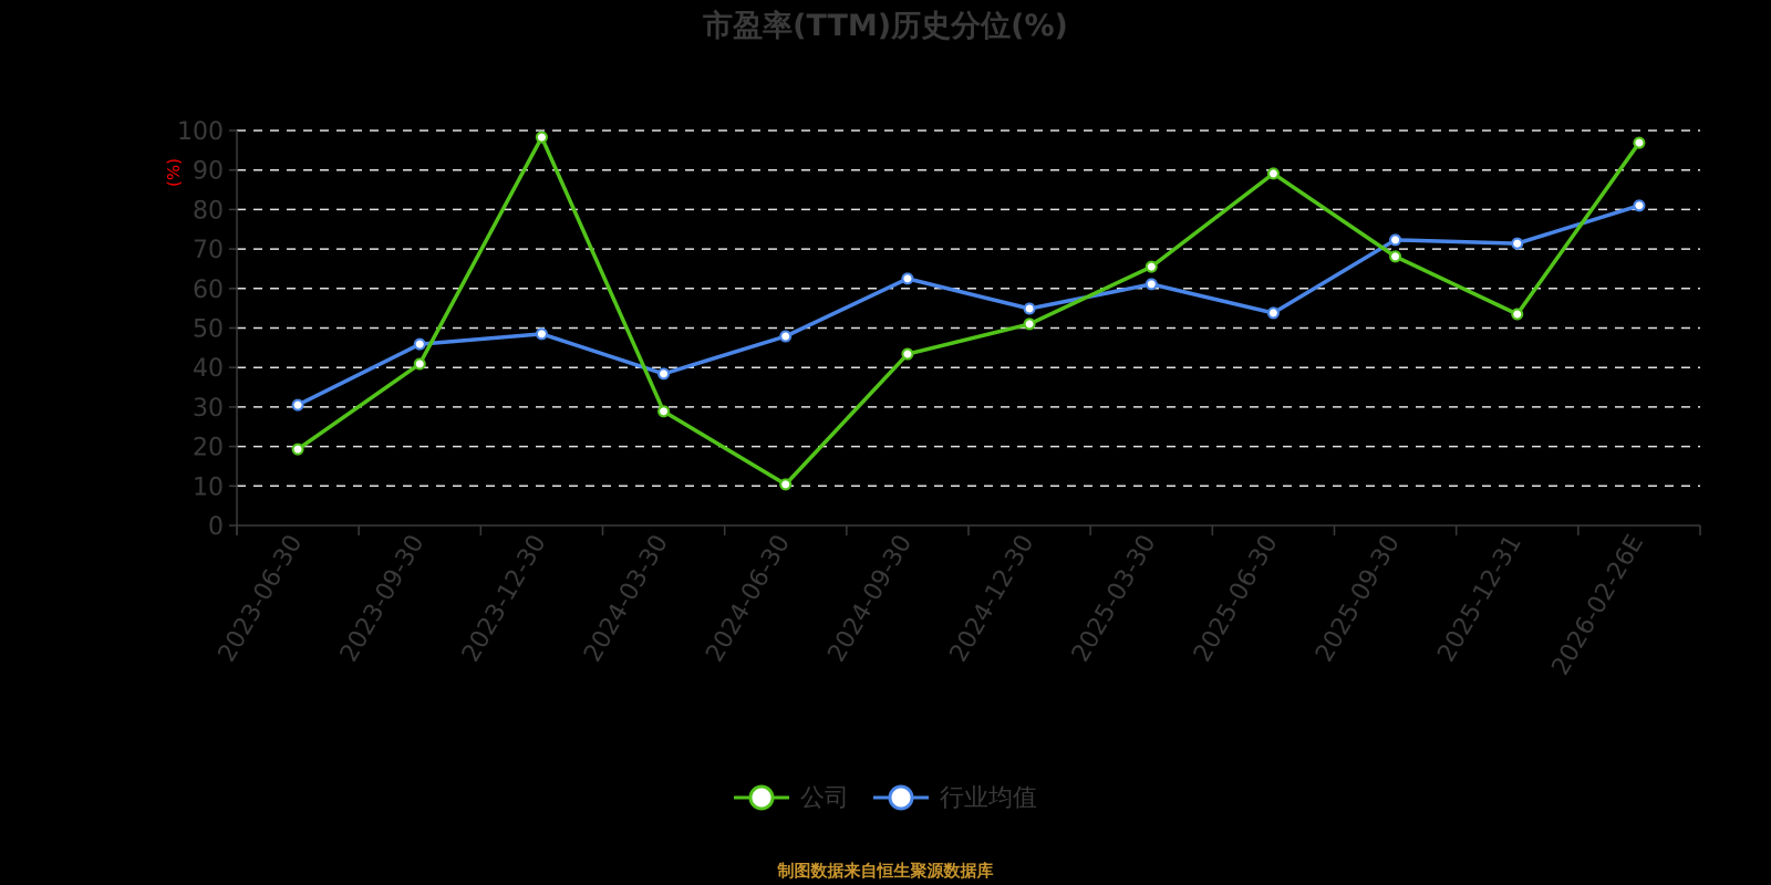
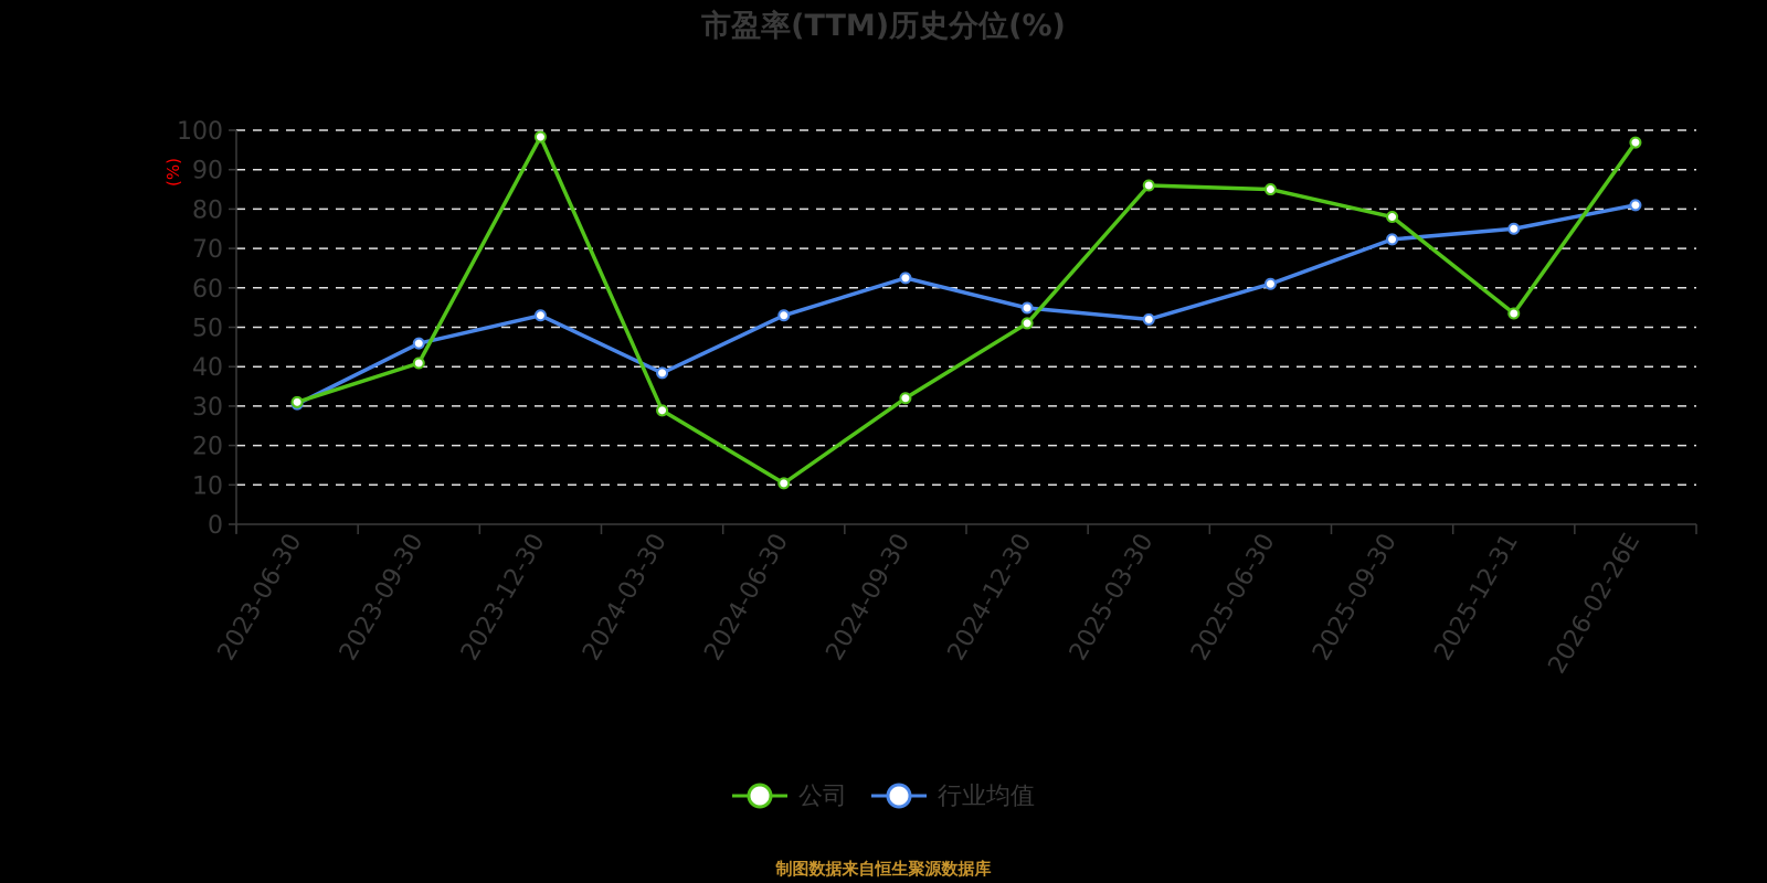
公司/2023-06-30: 19 -> 31
行业均值/2023-12-30: 48 -> 53
行业均值/2024-06-30: 48 -> 53
公司/2024-09-30: 43 -> 32
公司/2025-03-30: 66 -> 86
行业均值/2025-03-30: 61 -> 52
公司/2025-06-30: 89 -> 85
行业均值/2025-06-30: 54 -> 61
公司/2025-09-30: 68 -> 78
行业均值/2025-12-31: 71 -> 75
